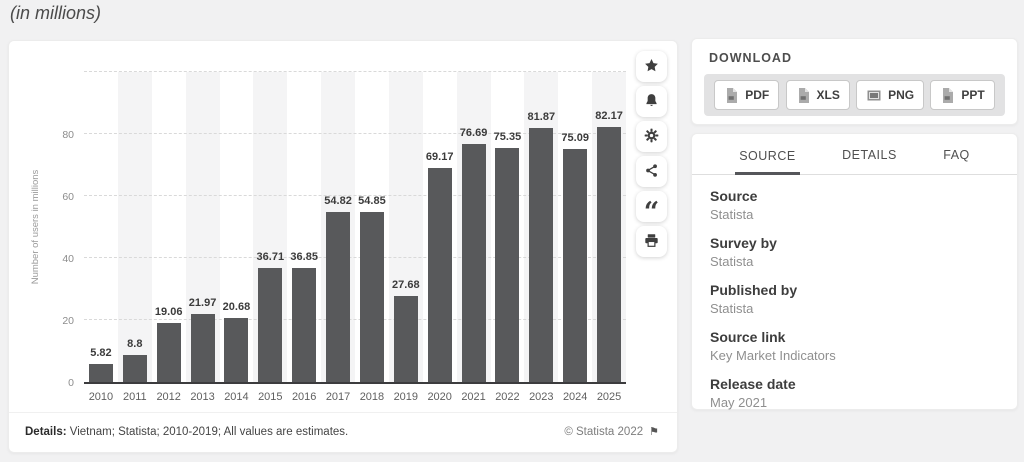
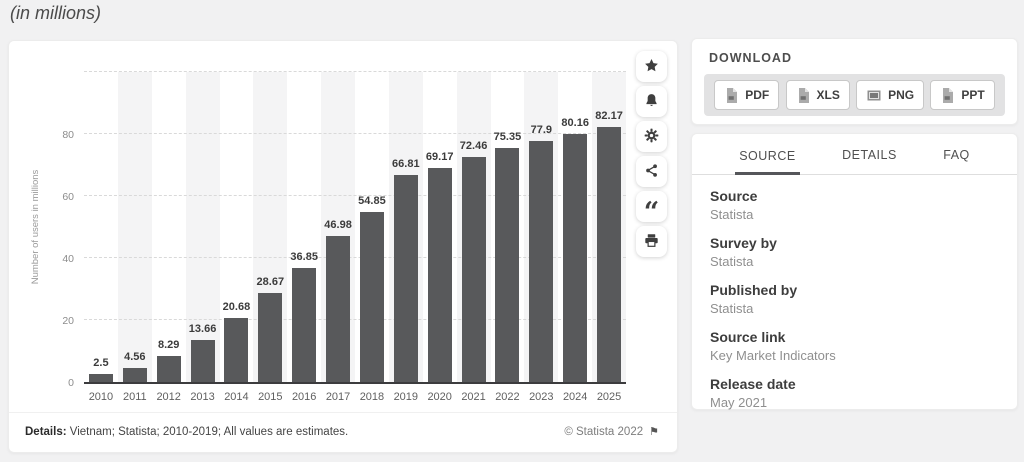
2010: 5.82 -> 2.5
2011: 8.8 -> 4.56
2012: 19.06 -> 8.29
2013: 21.97 -> 13.66
2015: 36.71 -> 28.67
2017: 54.82 -> 46.98
2019: 27.68 -> 66.81
2021: 76.69 -> 72.46
2023: 81.87 -> 77.9
2024: 75.09 -> 80.16
